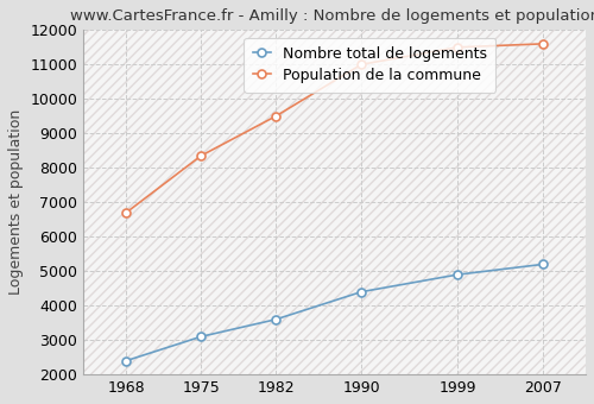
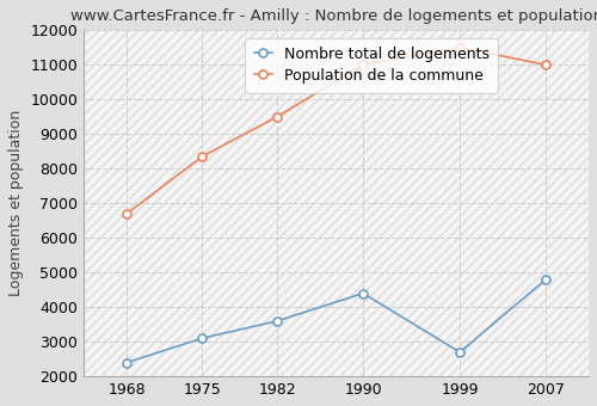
Nombre total de logements/1999: 4900 -> 2700
Nombre total de logements/2007: 5200 -> 4800
Population de la commune/2007: 11600 -> 11000
